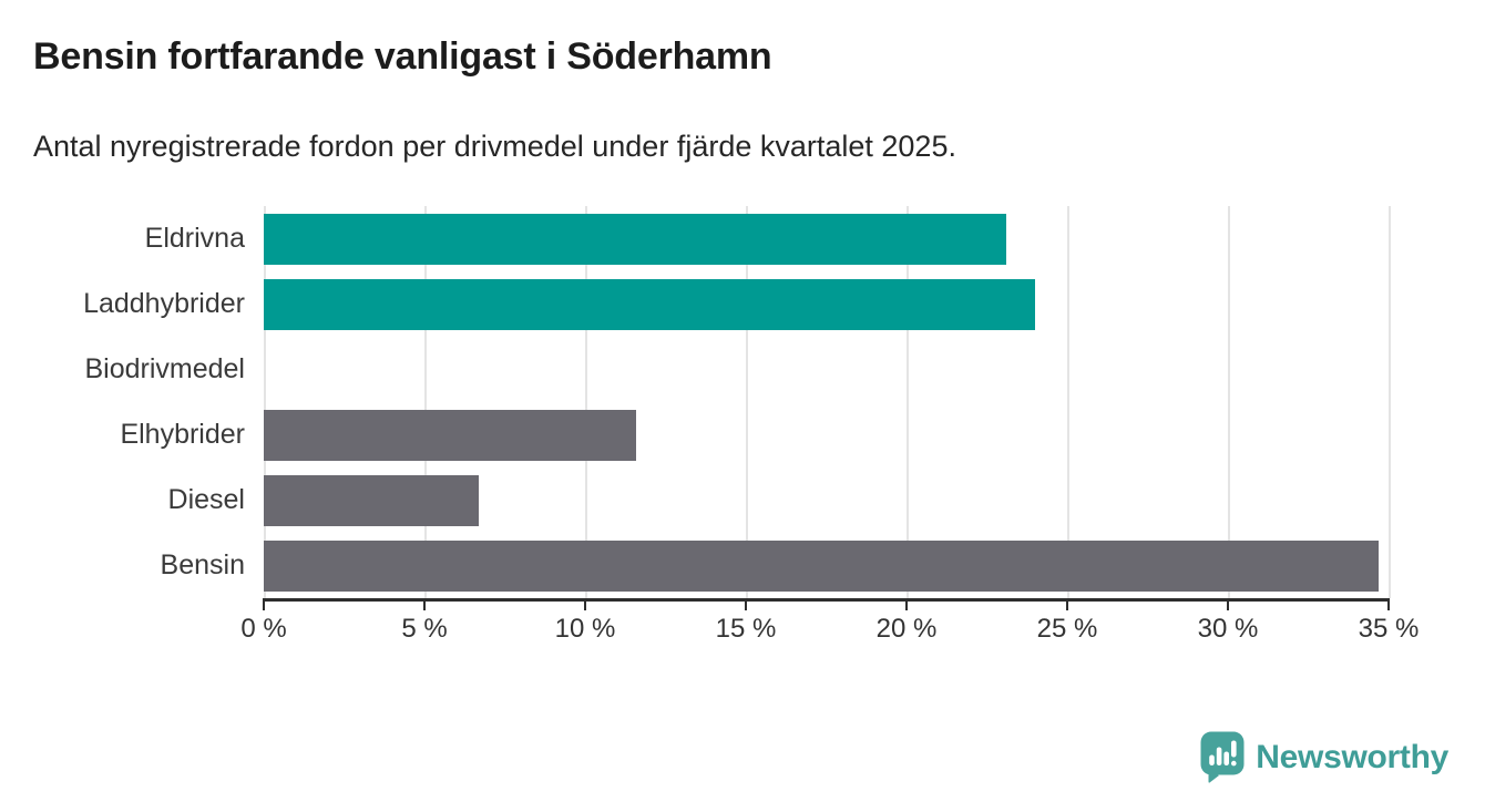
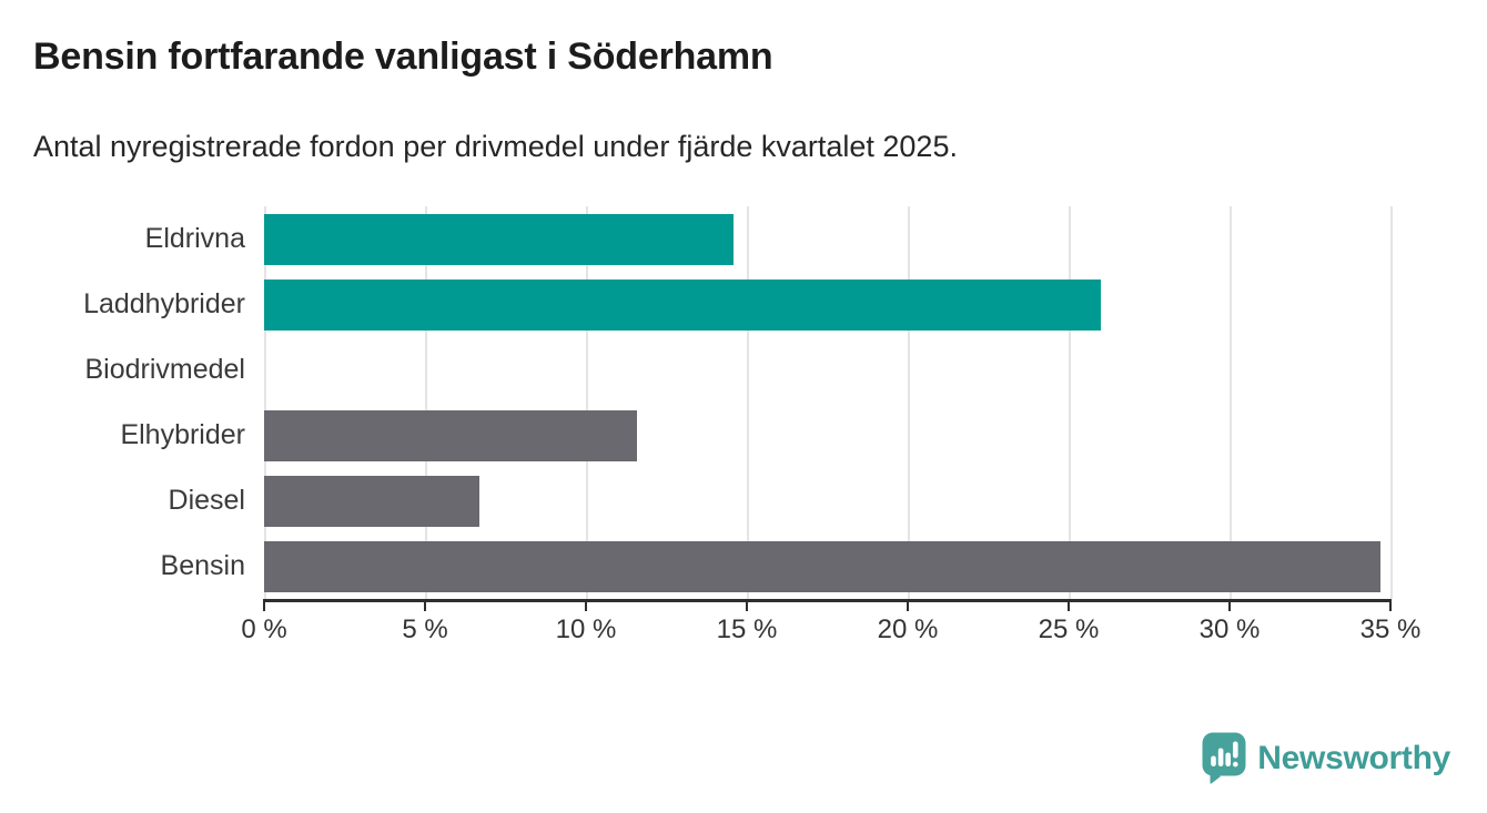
Eldrivna: 23.1% -> 14.6%
Laddhybrider: 24.0% -> 26.0%
